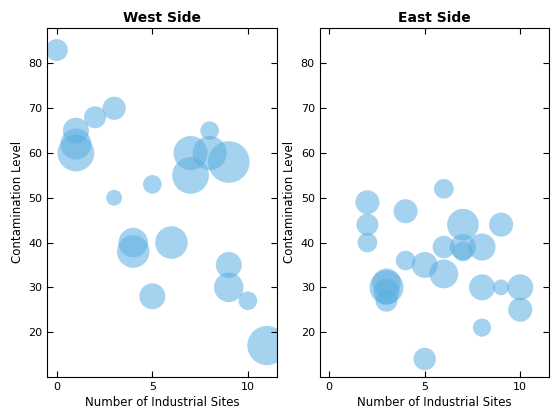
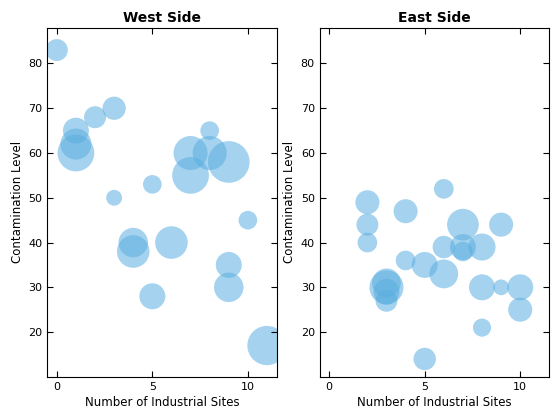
West Side/10: 27 -> 45
